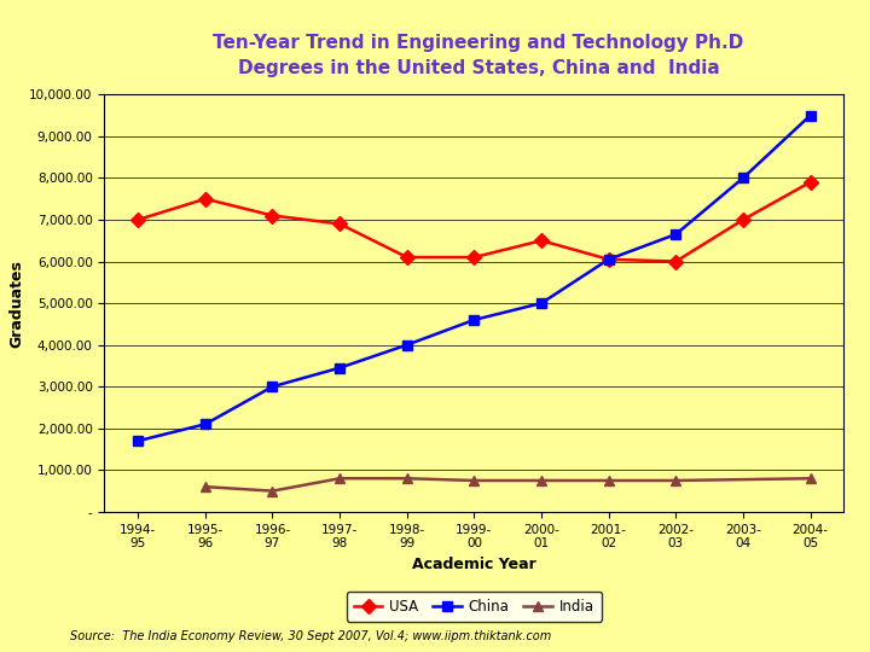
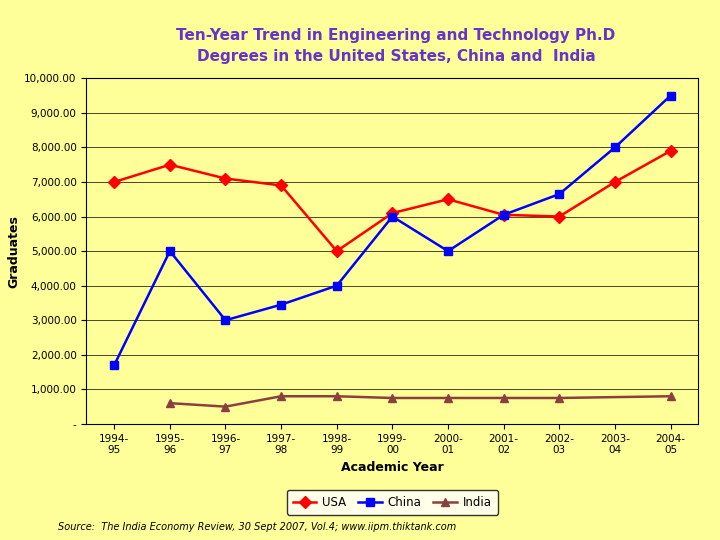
China/1995- 96: 2,100 -> 5,000
USA/1998- 99: 6,100 -> 5,000
China/1999- 00: 4,600 -> 6,000
